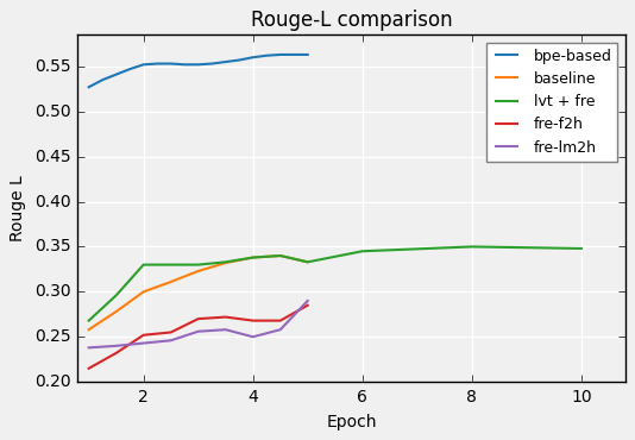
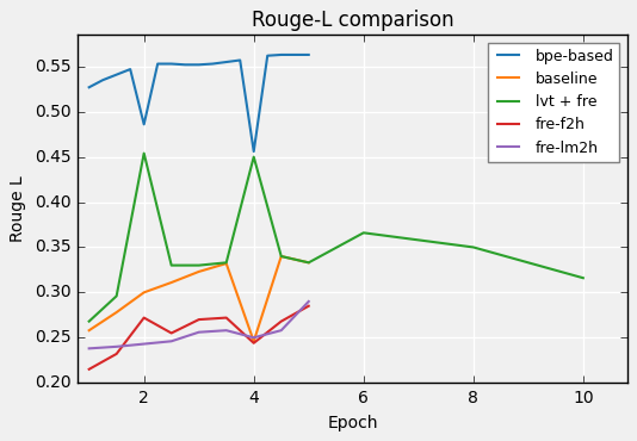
bpe-based/2: 0.552 -> 0.486
lvt + fre/2: 0.330 -> 0.454
fre-f2h/2: 0.252 -> 0.272
bpe-based/4: 0.560 -> 0.456
baseline/4: 0.338 -> 0.246
lvt + fre/4: 0.338 -> 0.450
fre-f2h/4: 0.268 -> 0.244
lvt + fre/6: 0.345 -> 0.366
lvt + fre/10: 0.348 -> 0.316
